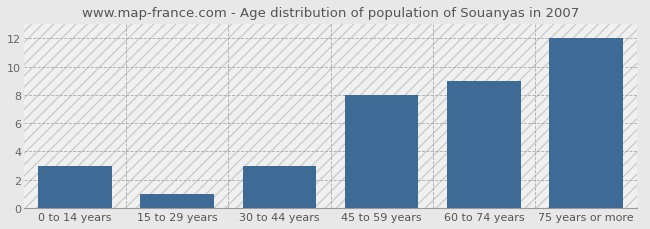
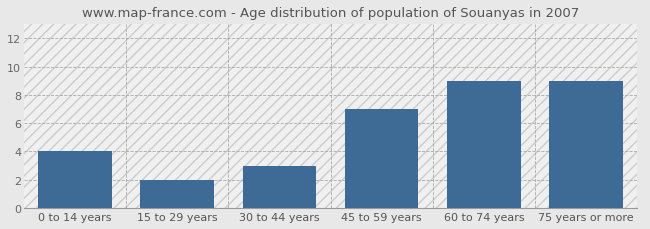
0 to 14 years: 3 -> 4
15 to 29 years: 1 -> 2
45 to 59 years: 8 -> 7
75 years or more: 12 -> 9
